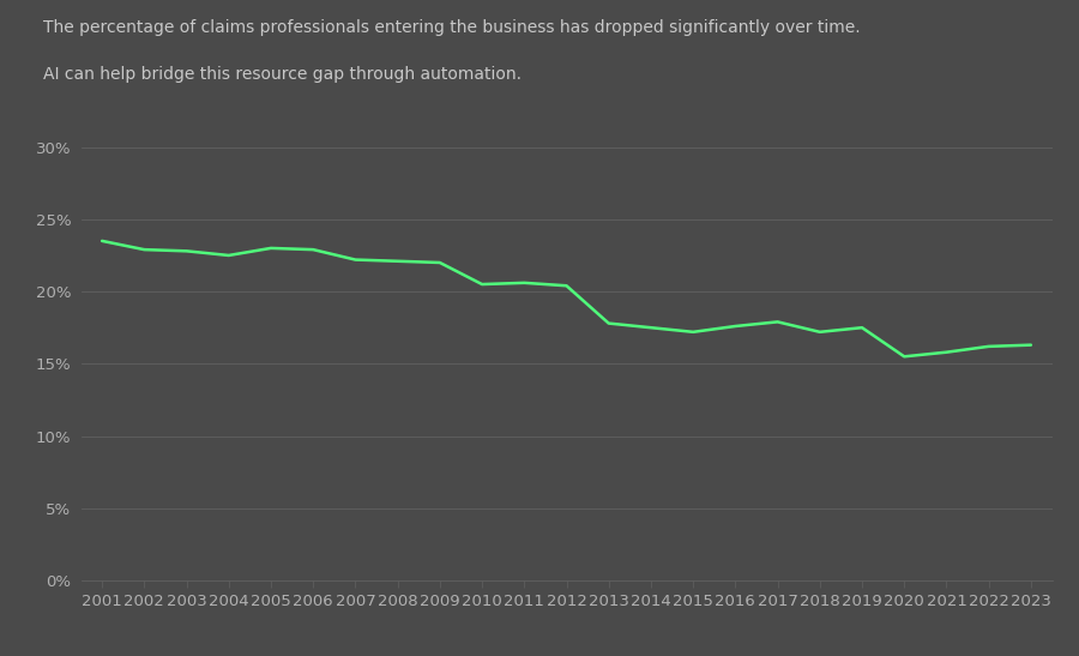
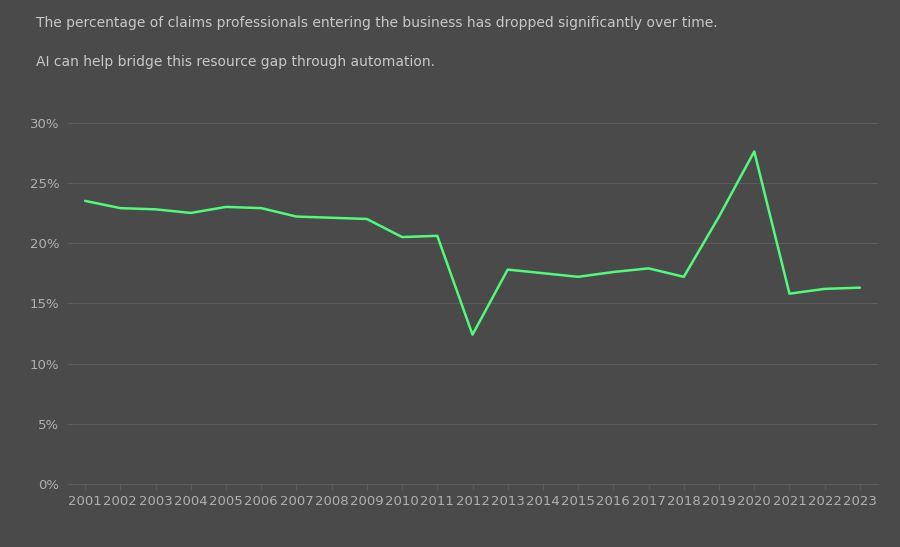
2012: 20.4% -> 12.4%
2019: 17.5% -> 22.2%
2020: 15.5% -> 27.6%
